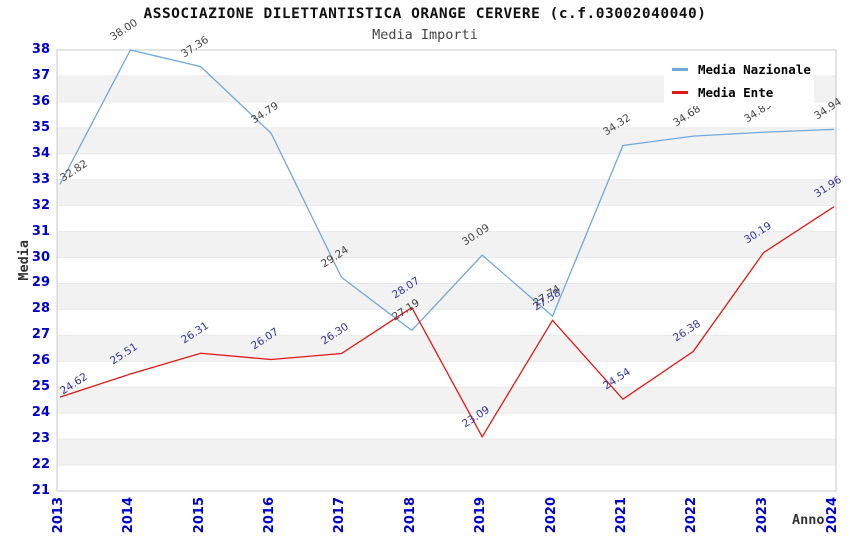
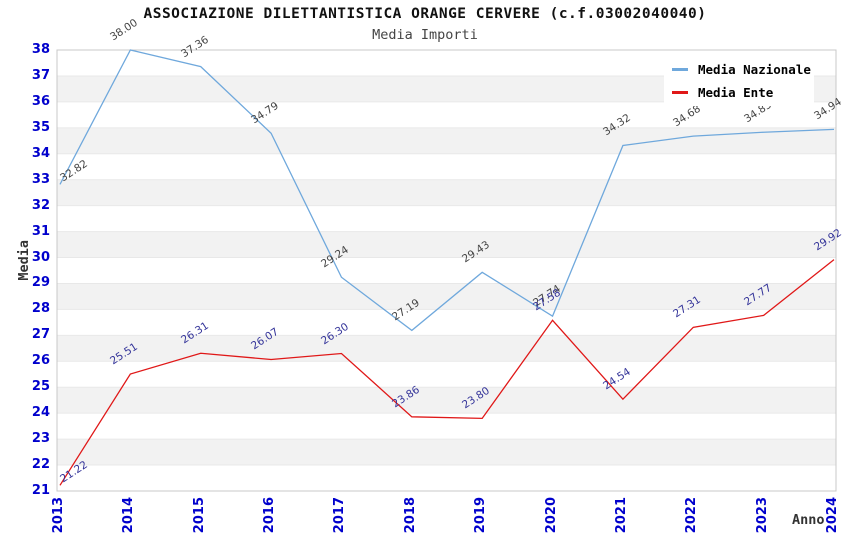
Media Ente/2013: 24.62 -> 21.22
Media Ente/2018: 28.07 -> 23.86
Media Nazionale/2019: 30.09 -> 29.43
Media Ente/2019: 23.09 -> 23.80
Media Ente/2022: 26.38 -> 27.31
Media Ente/2023: 30.19 -> 27.77
Media Ente/2024: 31.96 -> 29.92
